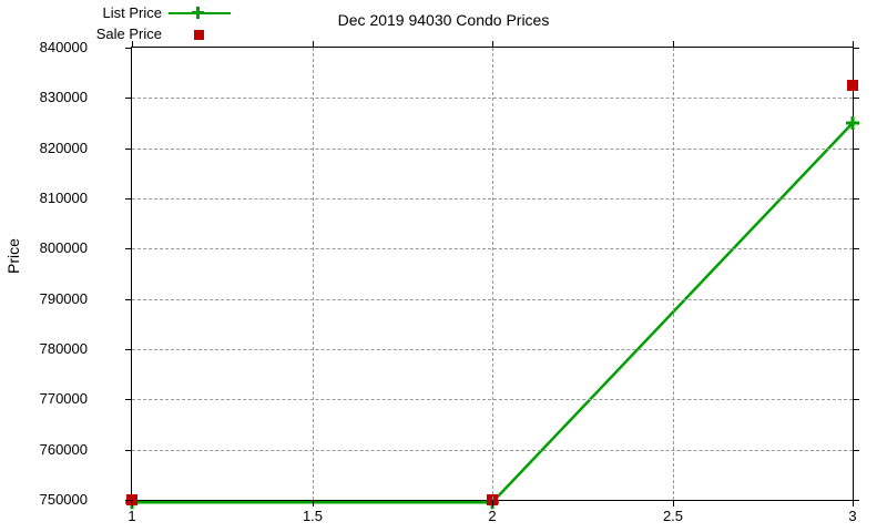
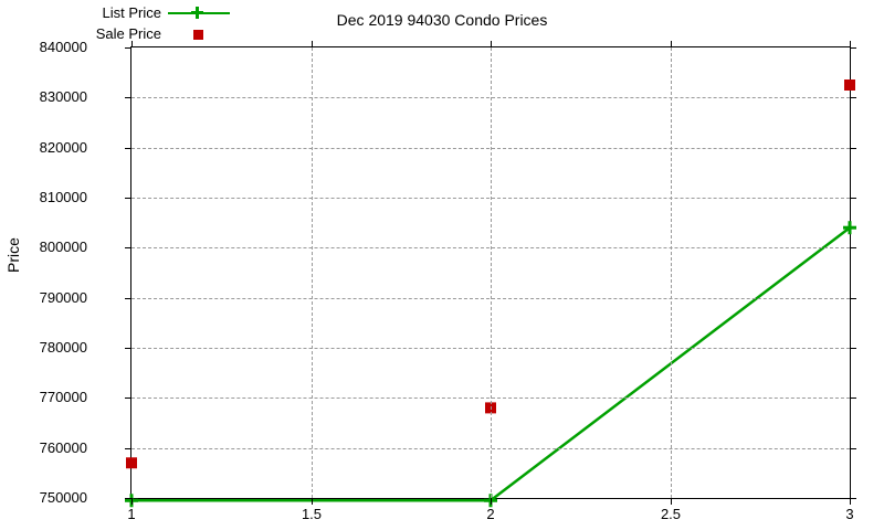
Sale Price/1: 750000 -> 757000
Sale Price/2: 750000 -> 768000
List Price/3: 825000 -> 804000
